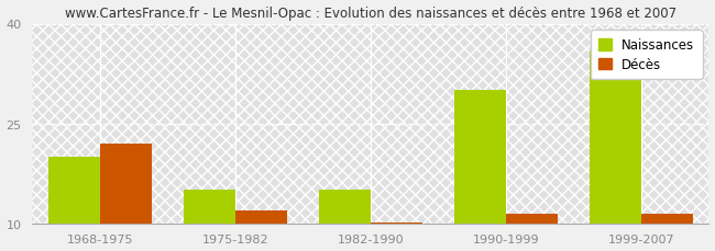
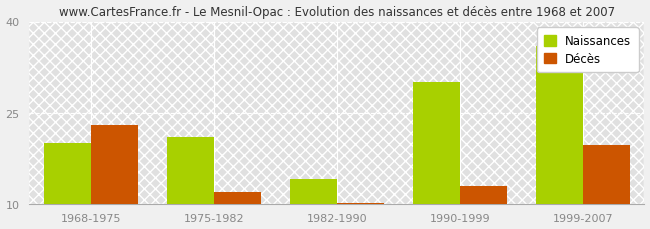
Décès/1968-1975: 22.0 -> 23.0
Naissances/1975-1982: 15 -> 21
Naissances/1982-1990: 15 -> 14
Décès/1990-1999: 11.5 -> 13.0
Décès/1999-2007: 11.5 -> 19.6
